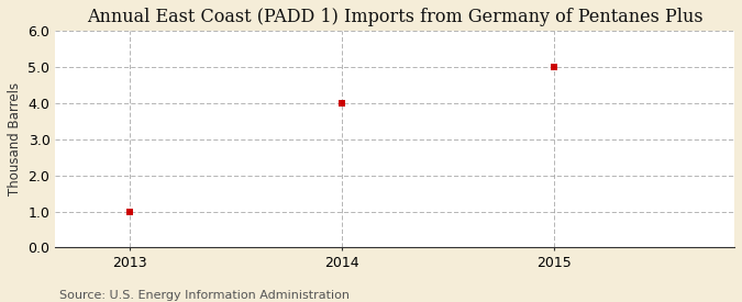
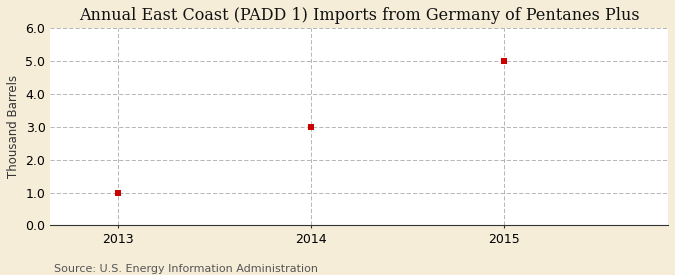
2014: 4 -> 3
